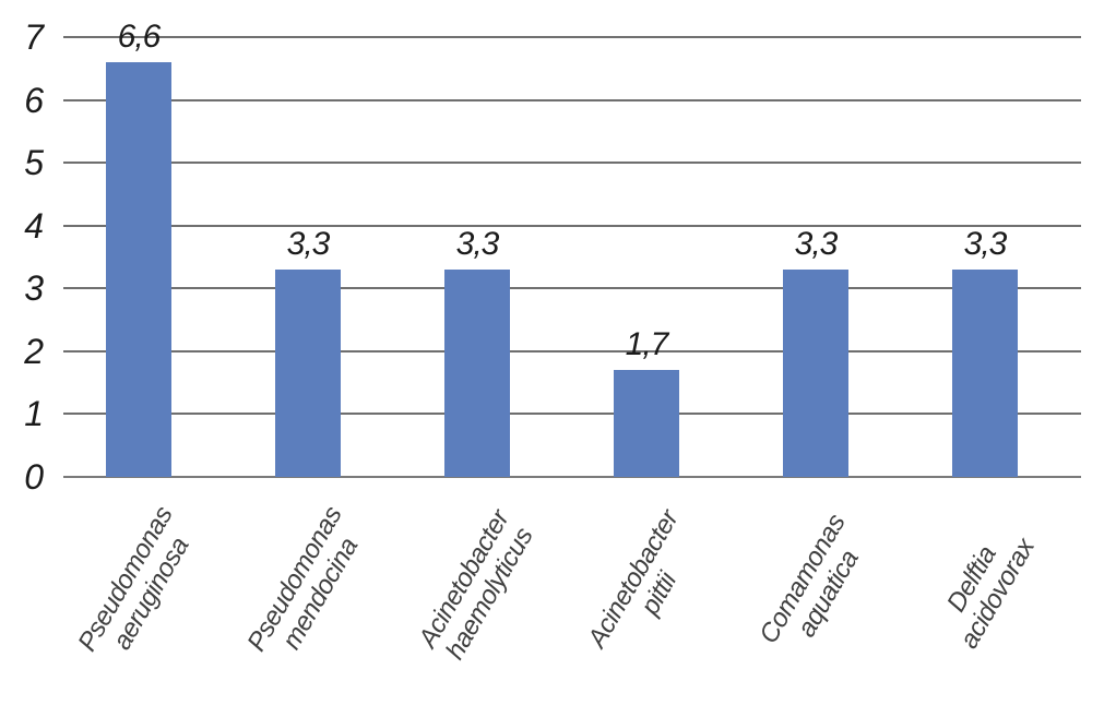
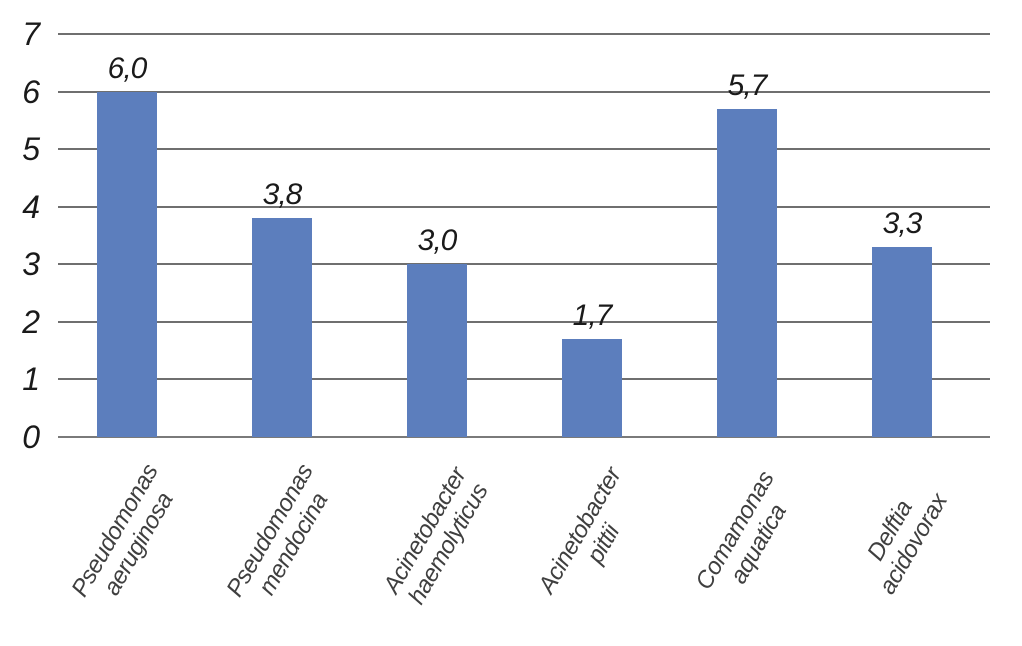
Pseudomonas aeruginosa: 6,6 -> 6,0
Pseudomonas mendocina: 3,3 -> 3,8
Acinetobacter haemolyticus: 3,3 -> 3,0
Comamonas aquatica: 3,3 -> 5,7
